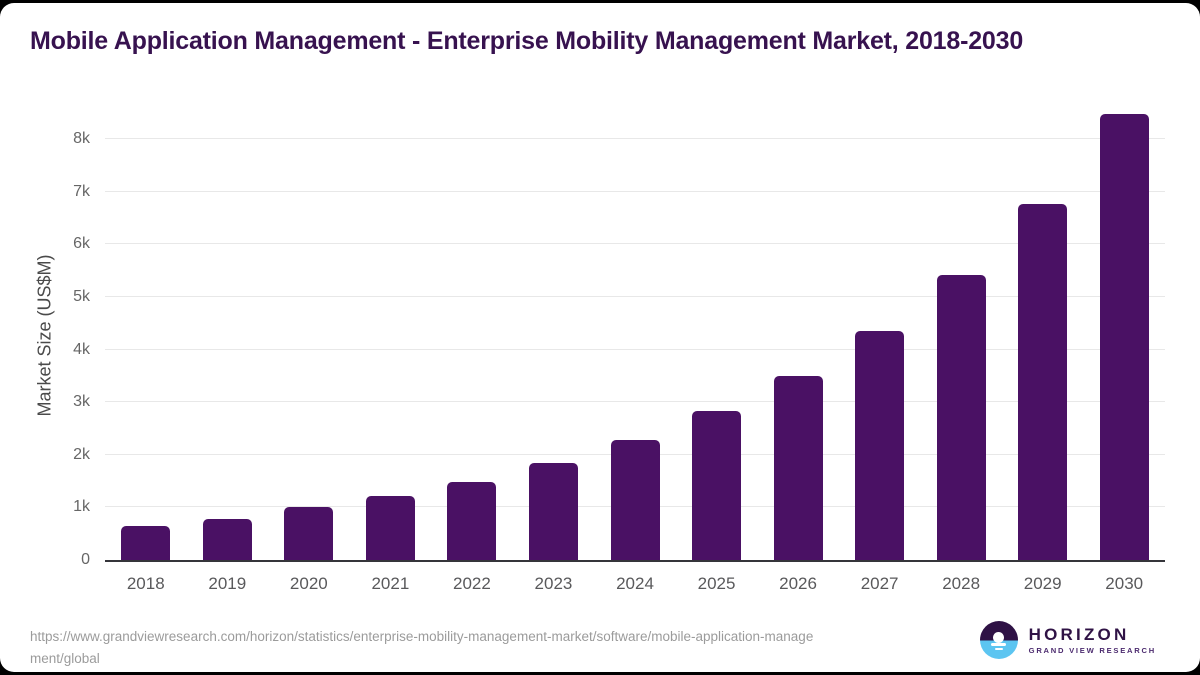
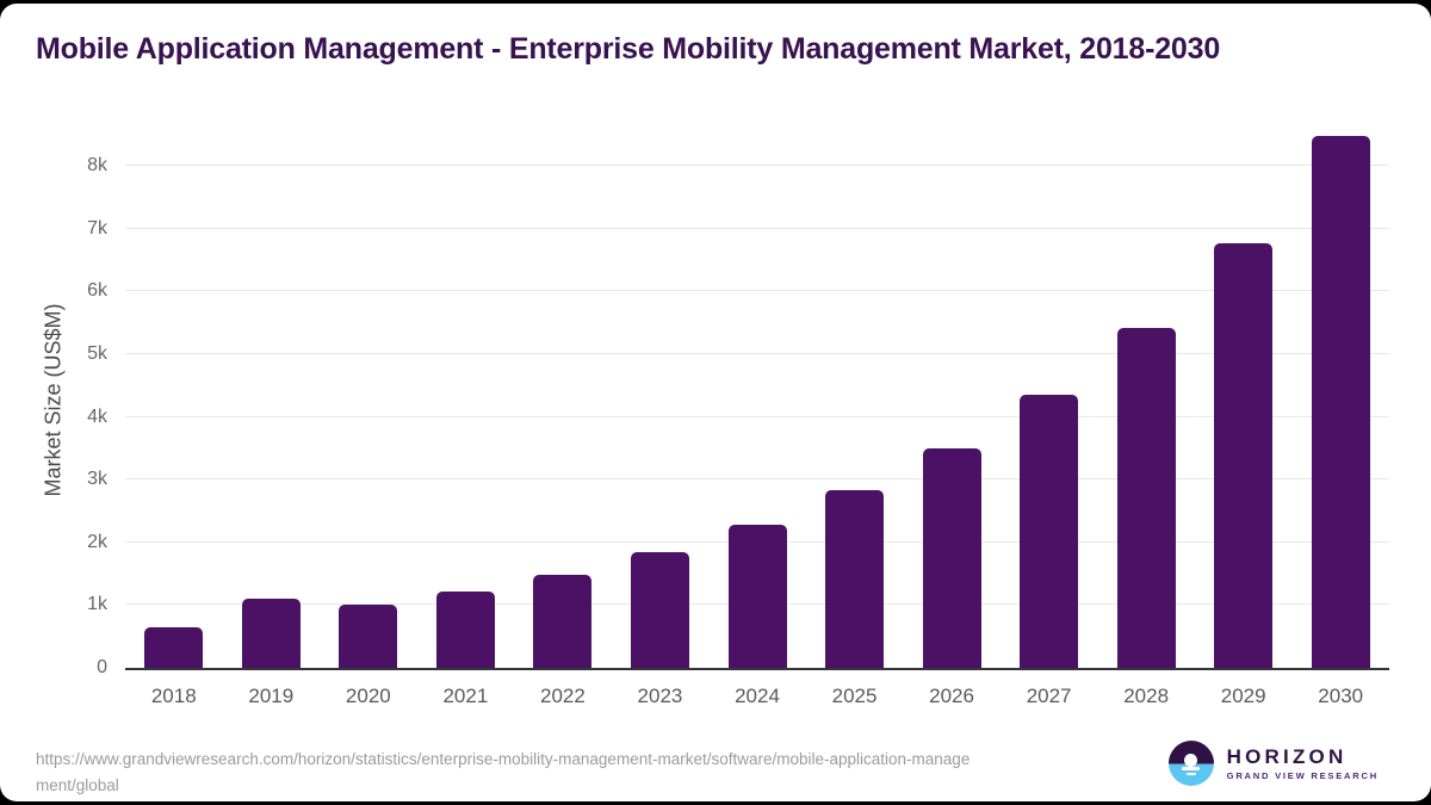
2019: 0.8k -> 1.1k
